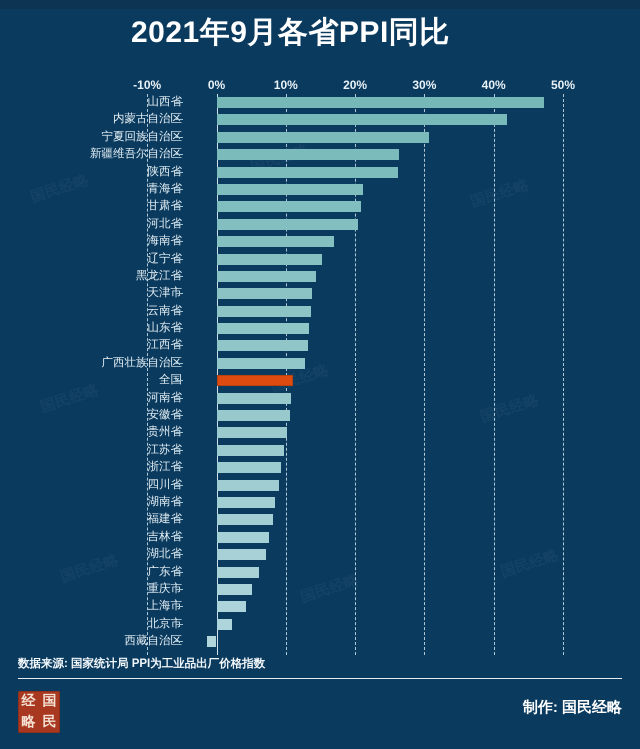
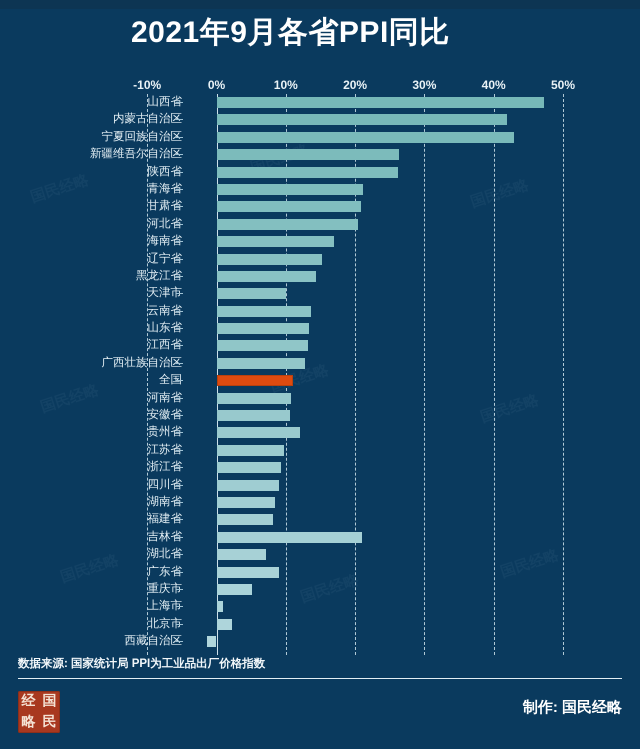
宁夏回族自治区: 31% -> 43%
天津市: 14% -> 10%
贵州省: 10% -> 12%
吉林省: 8% -> 21%
广东省: 6% -> 9%
上海市: 4% -> 1%
